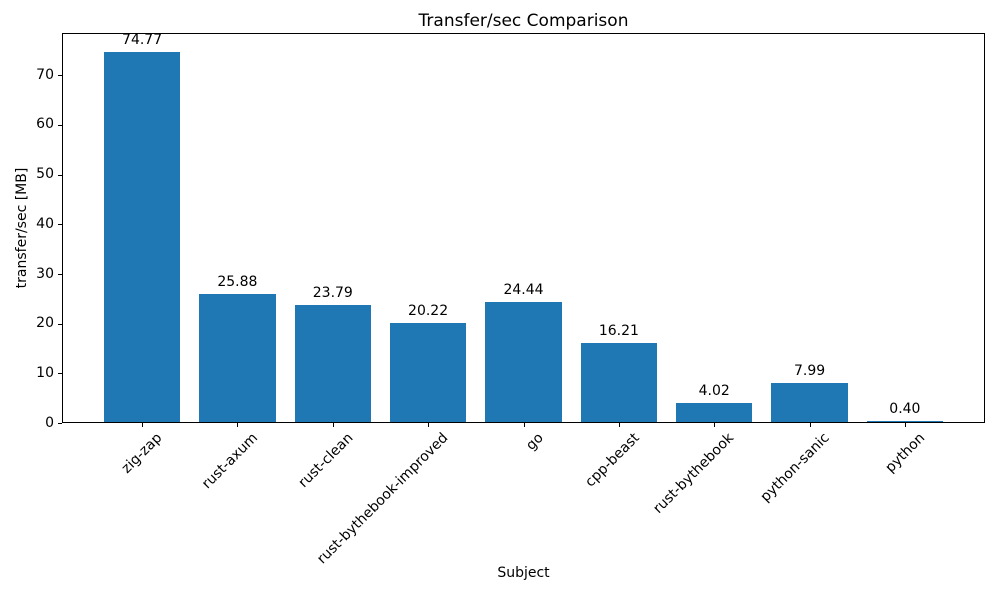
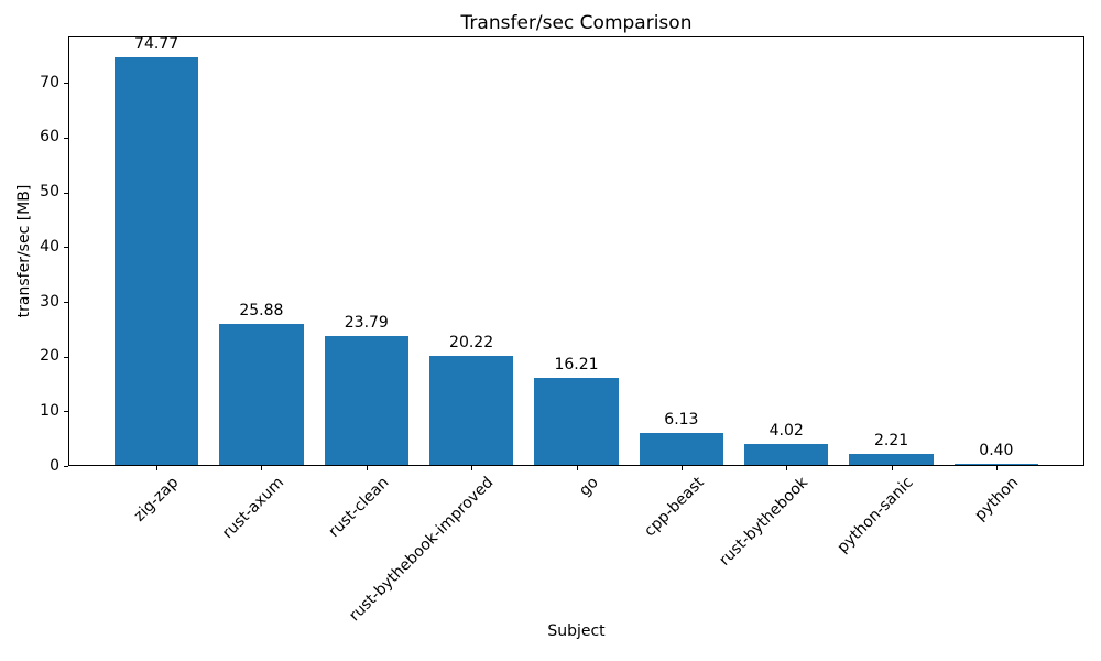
go: 24.44 -> 16.21
cpp-beast: 16.21 -> 6.13
python-sanic: 7.99 -> 2.21
